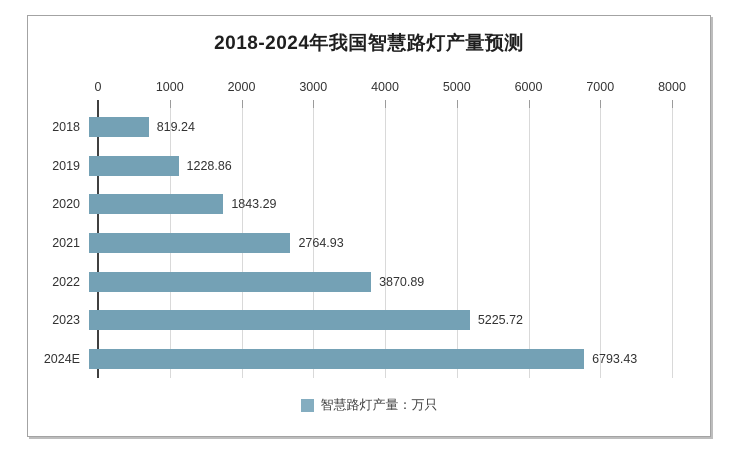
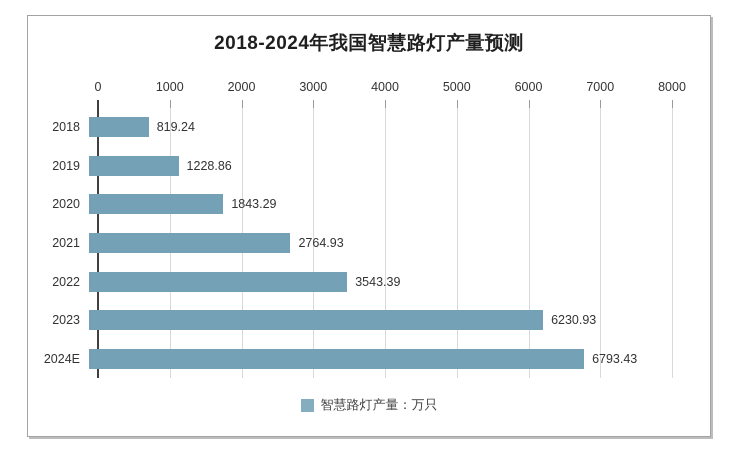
2022: 3870.89 -> 3543.39
2023: 5225.72 -> 6230.93
